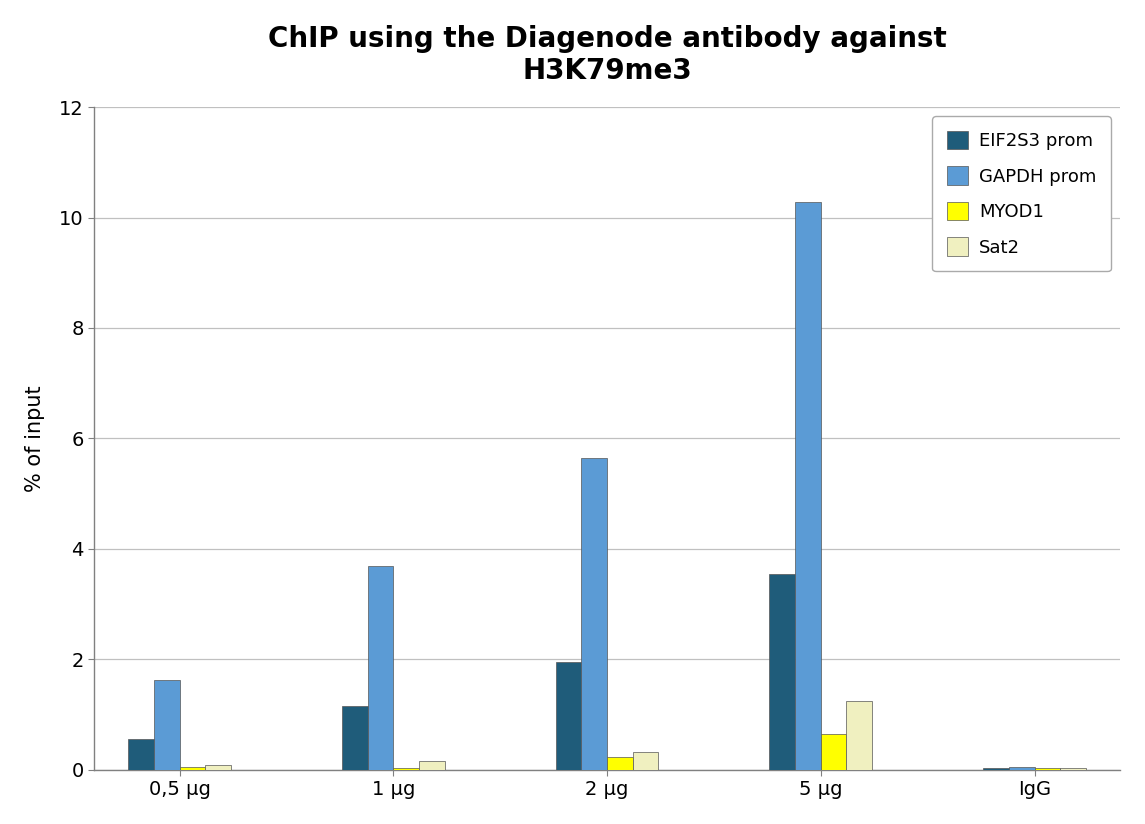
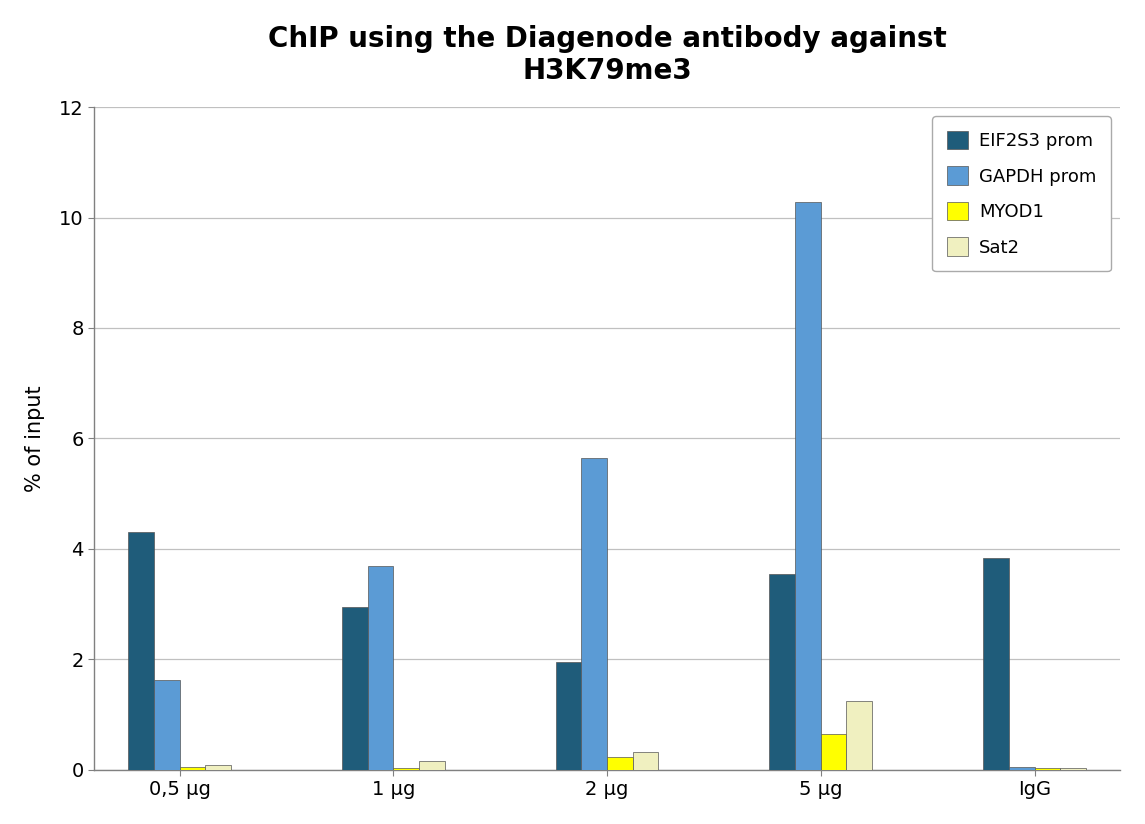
EIF2S3 prom/0,5 μg: 0.55 -> 4.30
EIF2S3 prom/1 μg: 1.15 -> 2.94
EIF2S3 prom/IgG: 0.03 -> 3.84
